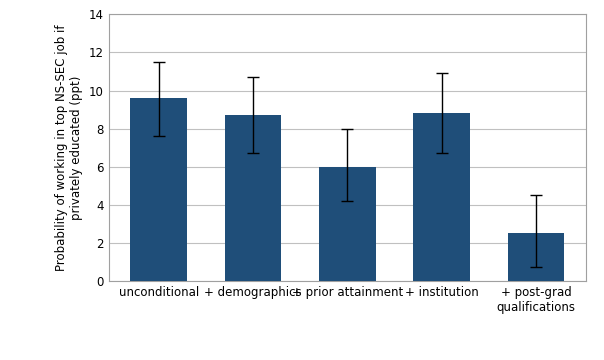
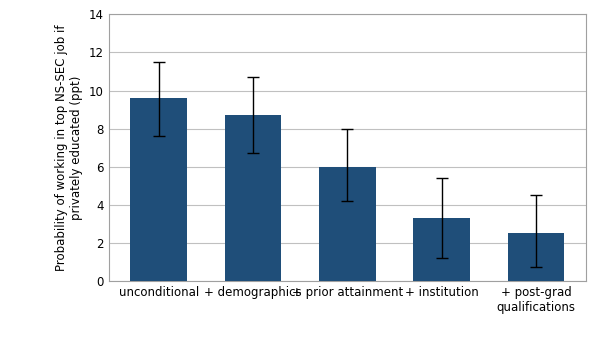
+ institution: 8.8 -> 3.3
